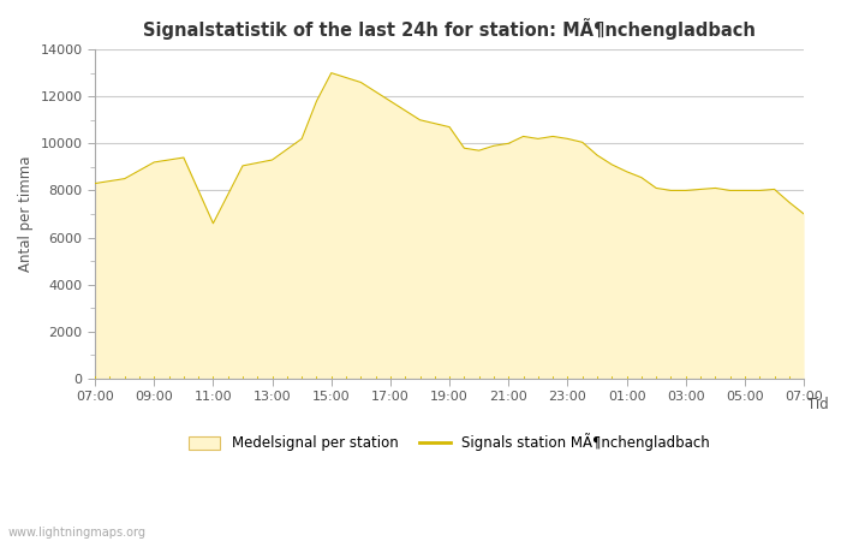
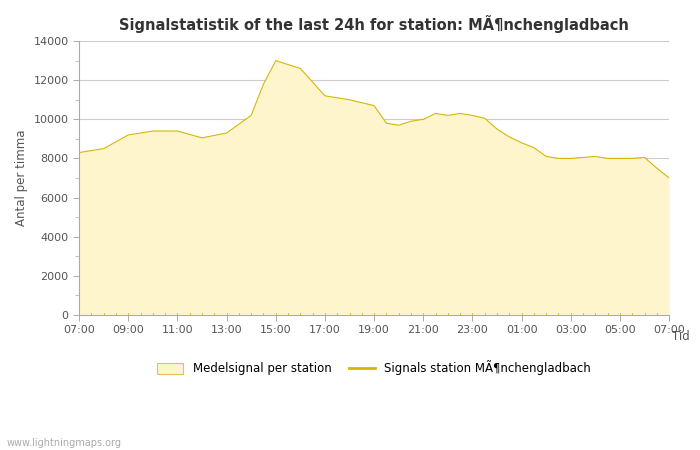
11:00: 6600 -> 9400
17:00: 11800 -> 11200
